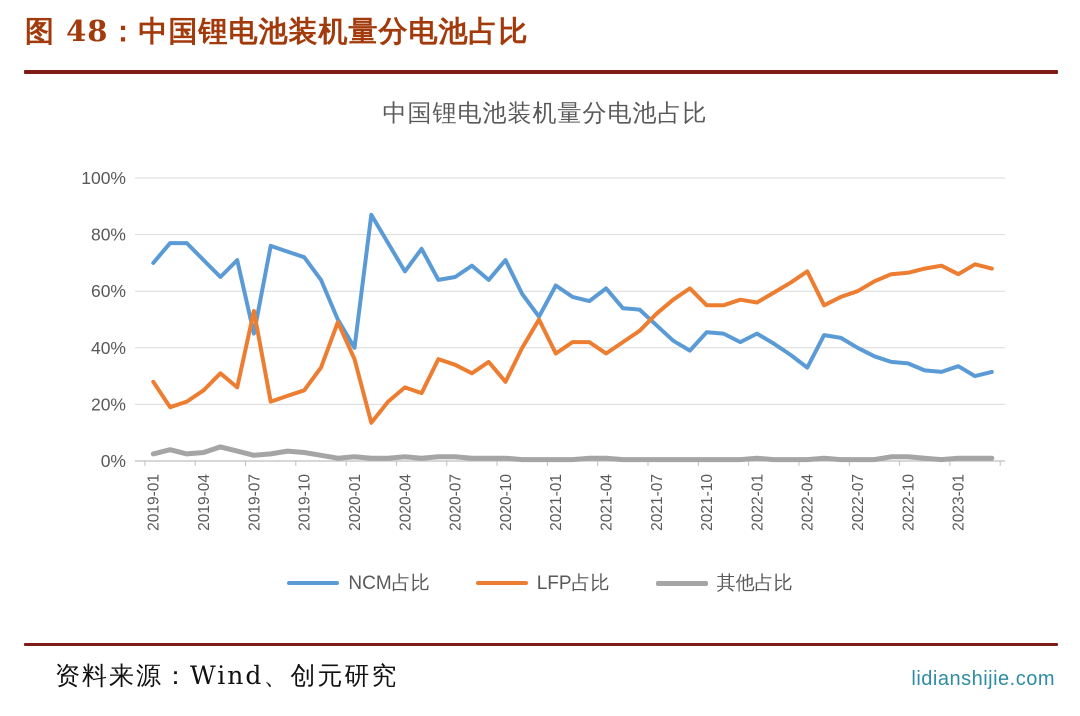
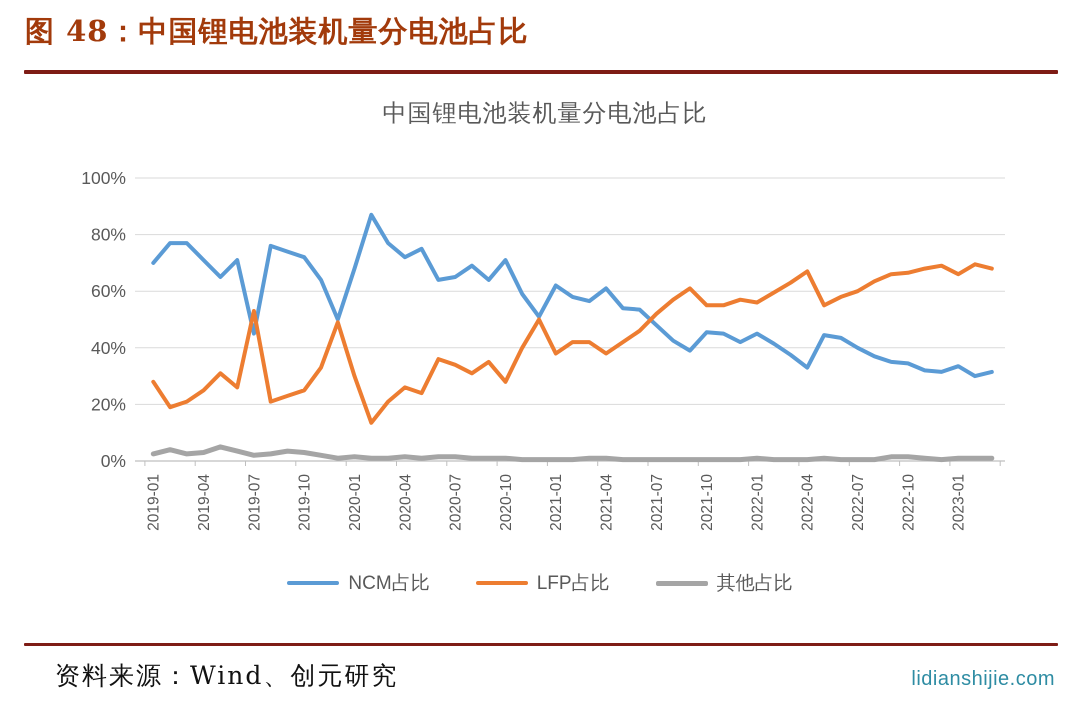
NCM占比/2020-01: 40% -> 68%
LFP占比/2020-01: 36% -> 30%
NCM占比/2020-04: 67% -> 72%
